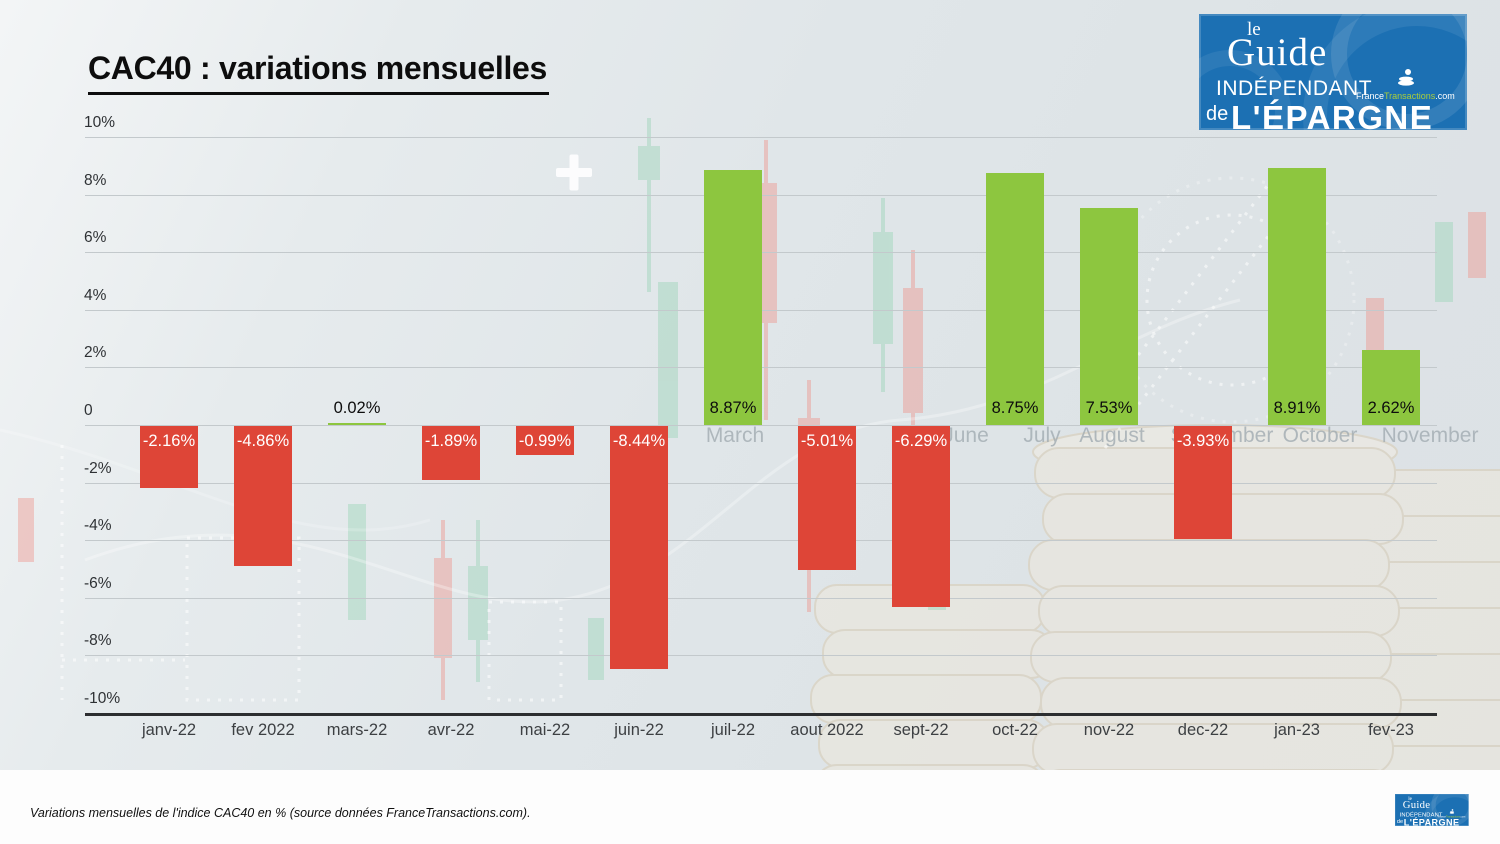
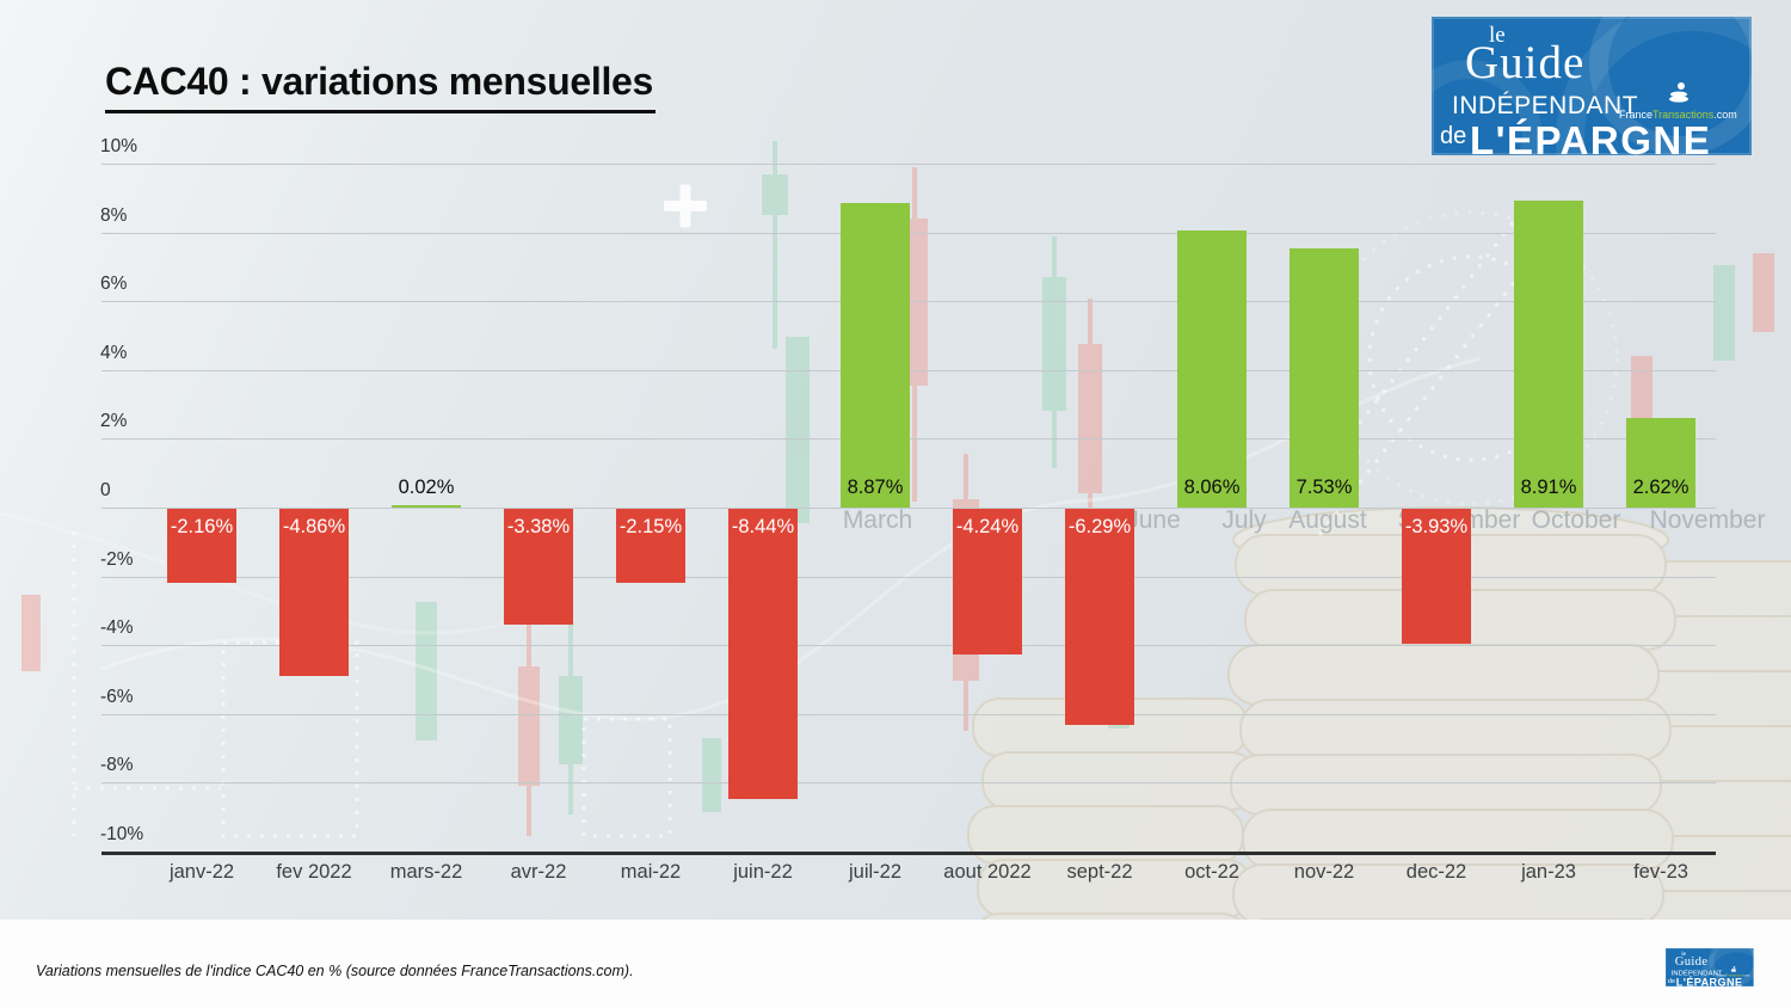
avr-22: -1.89% -> -3.38%
mai-22: -0.99% -> -2.15%
aout 2022: -5.01% -> -4.24%
oct-22: 8.75% -> 8.06%
